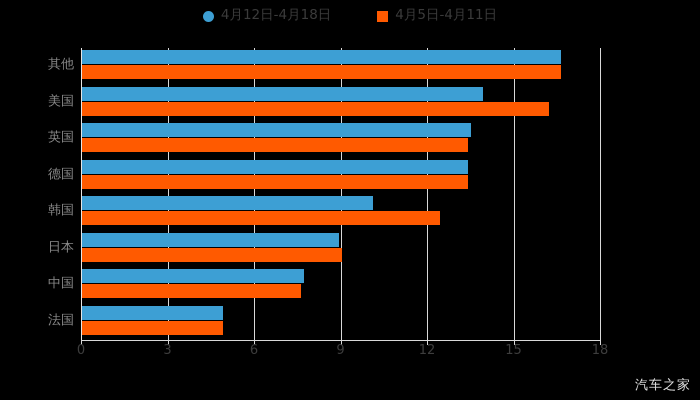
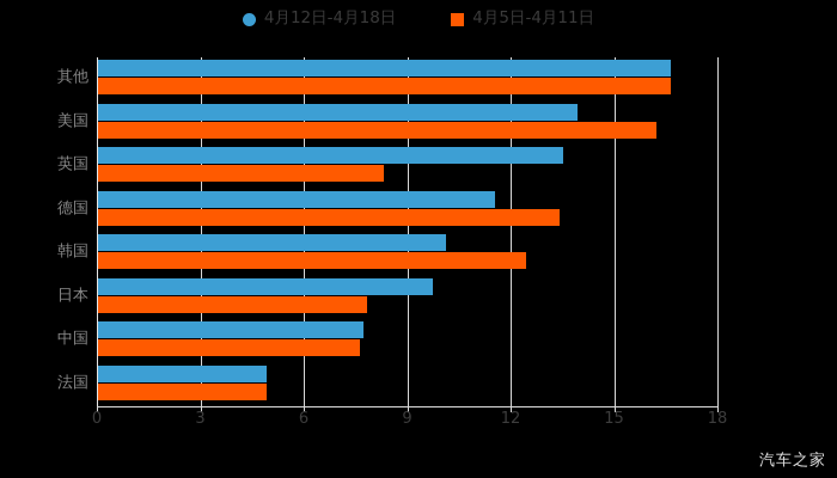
4月5日-4月11日/英国: 13.4 -> 8.3
4月12日-4月18日/德国: 13.4 -> 11.5
4月12日-4月18日/日本: 8.9 -> 9.7
4月5日-4月11日/日本: 9.0 -> 7.8
